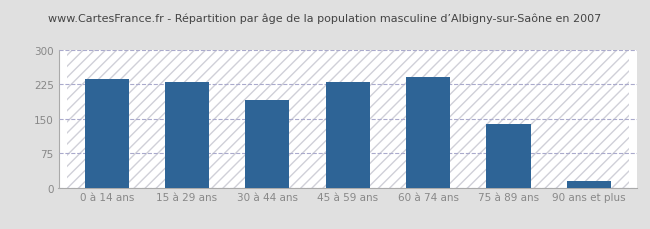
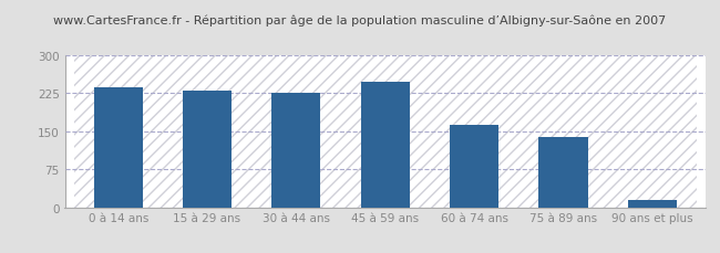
30 à 44 ans: 190 -> 226
45 à 59 ans: 230 -> 248
60 à 74 ans: 240 -> 162
